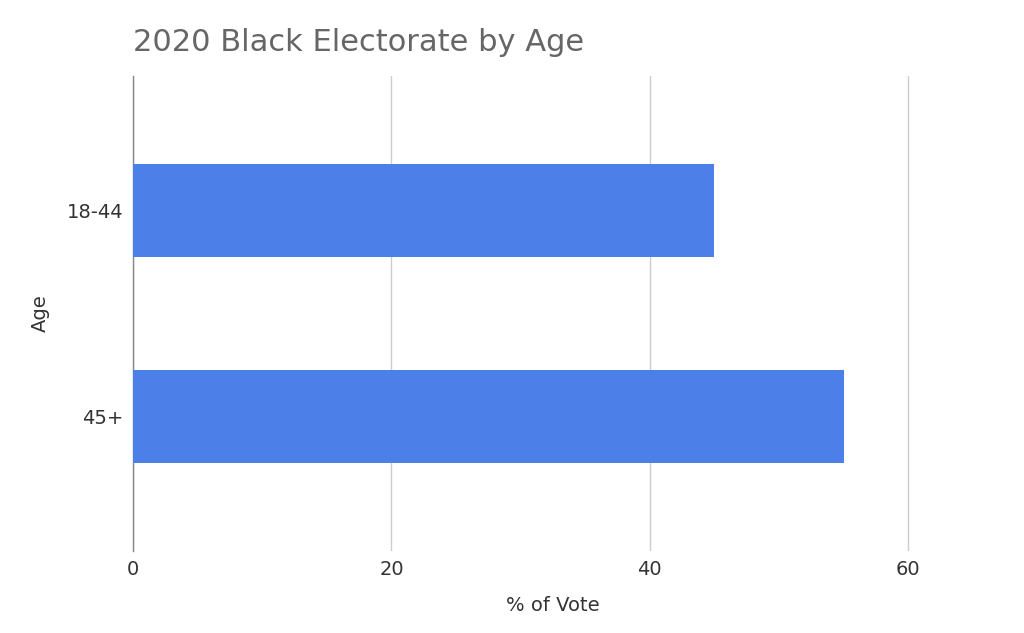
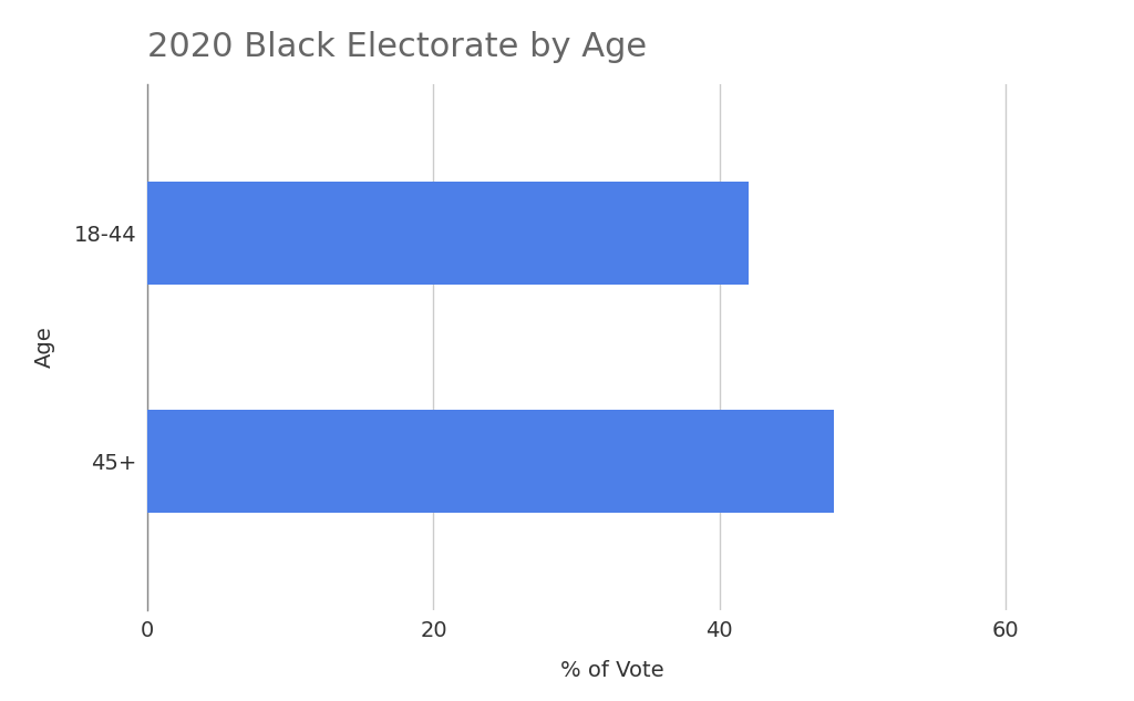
18-44: 45 -> 42
45+: 55 -> 48
